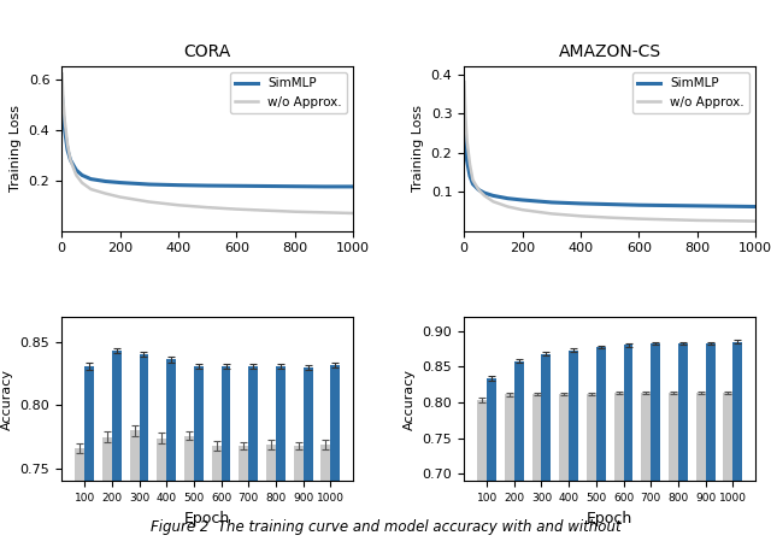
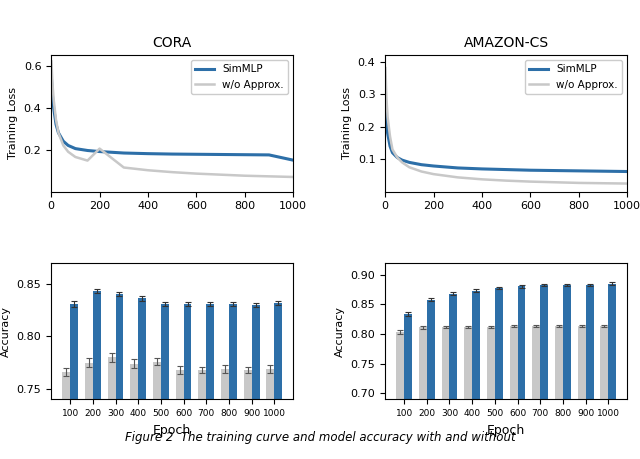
CORA/w/o Approx./200: 0.134 -> 0.205
CORA/SimMLP/1000: 0.175 -> 0.150
